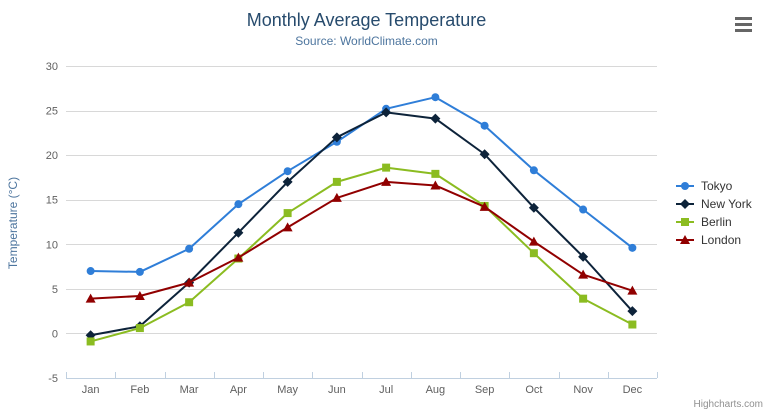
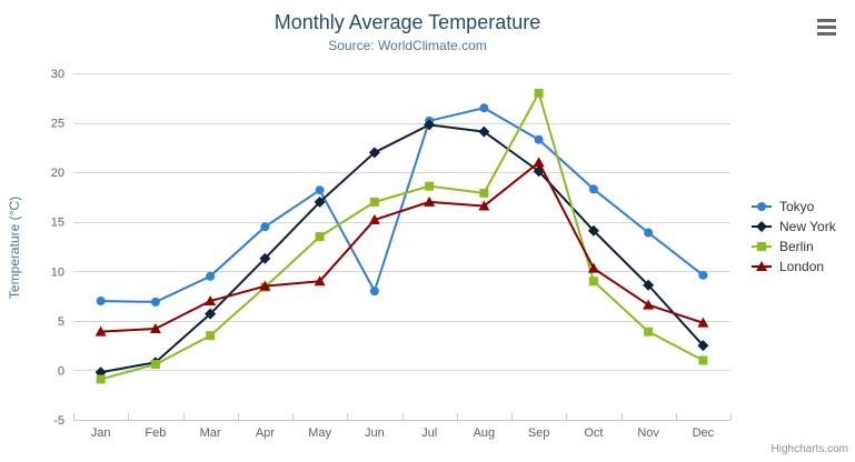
London/Mar: 6 -> 7
London/May: 12 -> 9
Tokyo/Jun: 22 -> 8
Berlin/Sep: 14 -> 28
London/Sep: 14 -> 21
